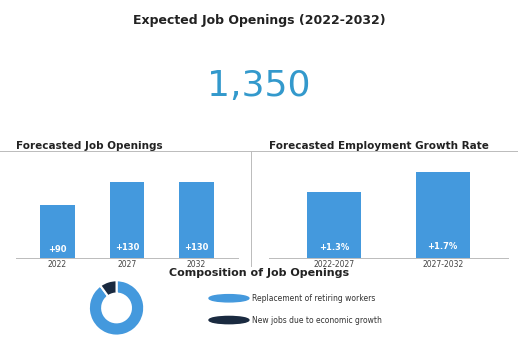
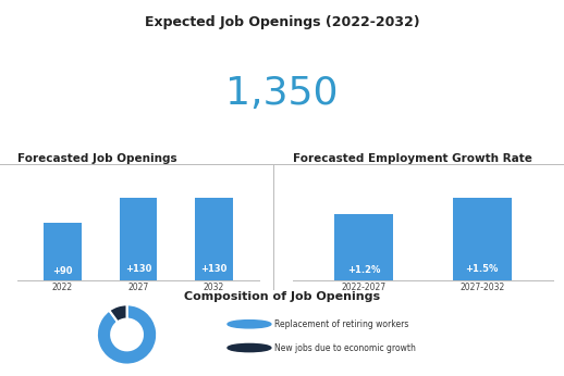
2022-2027: +1.3% -> +1.2%
2027-2032: +1.7% -> +1.5%
